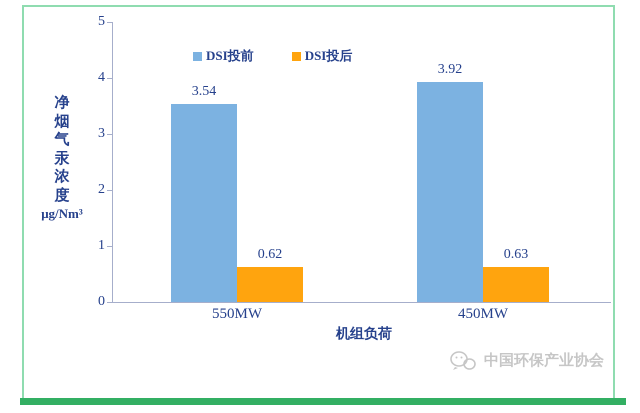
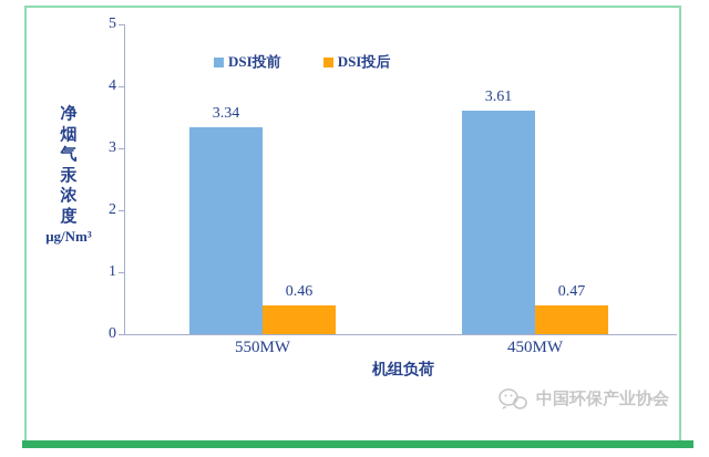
DSI投前/550MW: 3.54 -> 3.34
DSI投后/550MW: 0.62 -> 0.46
DSI投前/450MW: 3.92 -> 3.61
DSI投后/450MW: 0.63 -> 0.47
